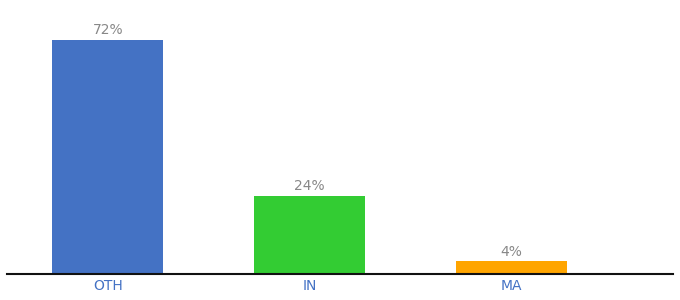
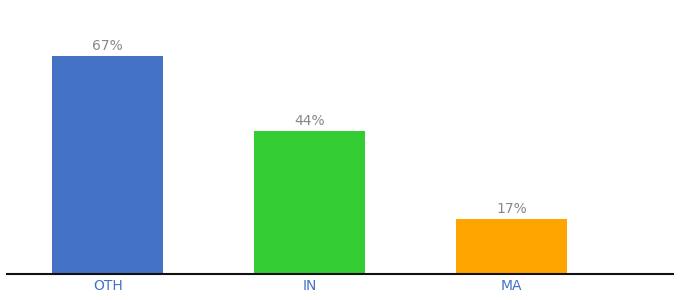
OTH: 72% -> 67%
IN: 24% -> 44%
MA: 4% -> 17%
